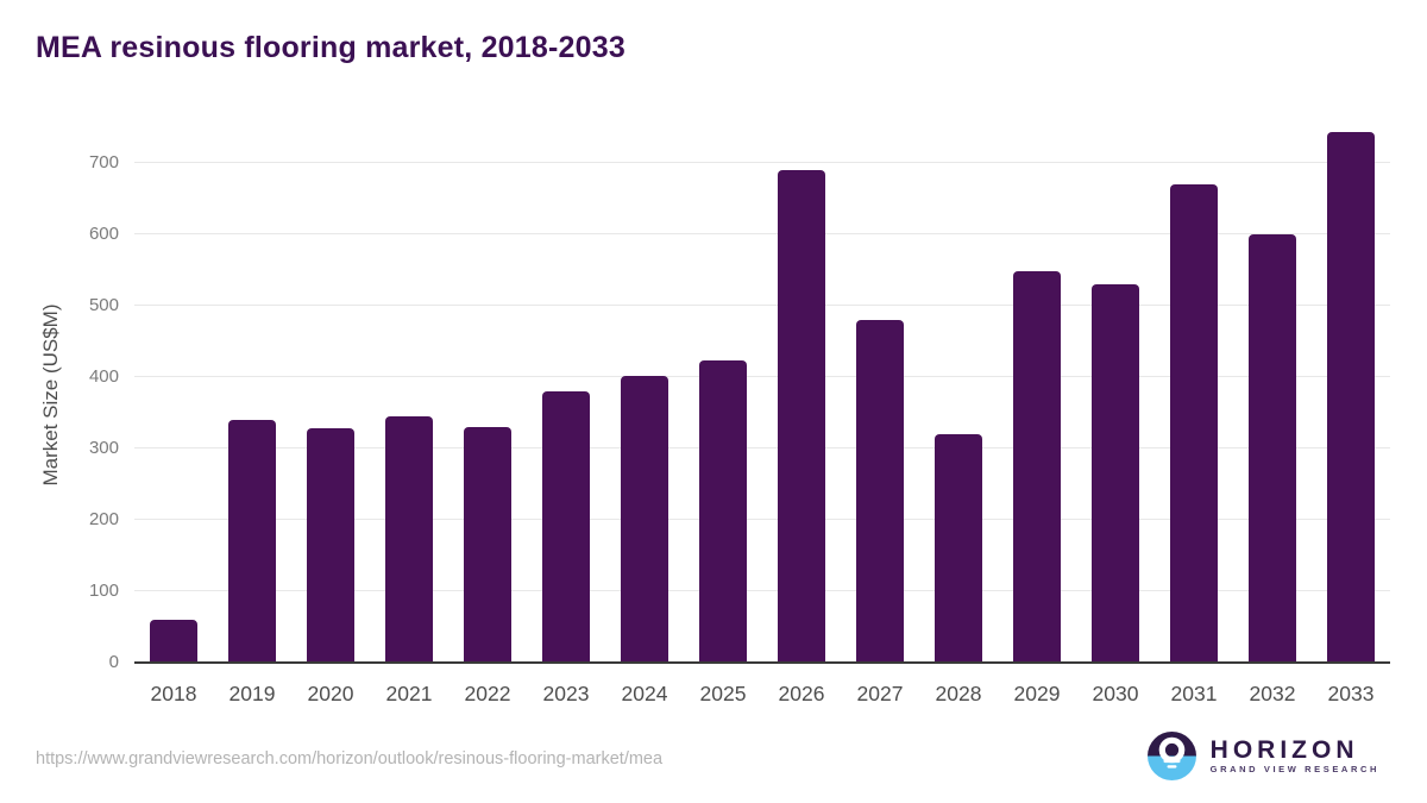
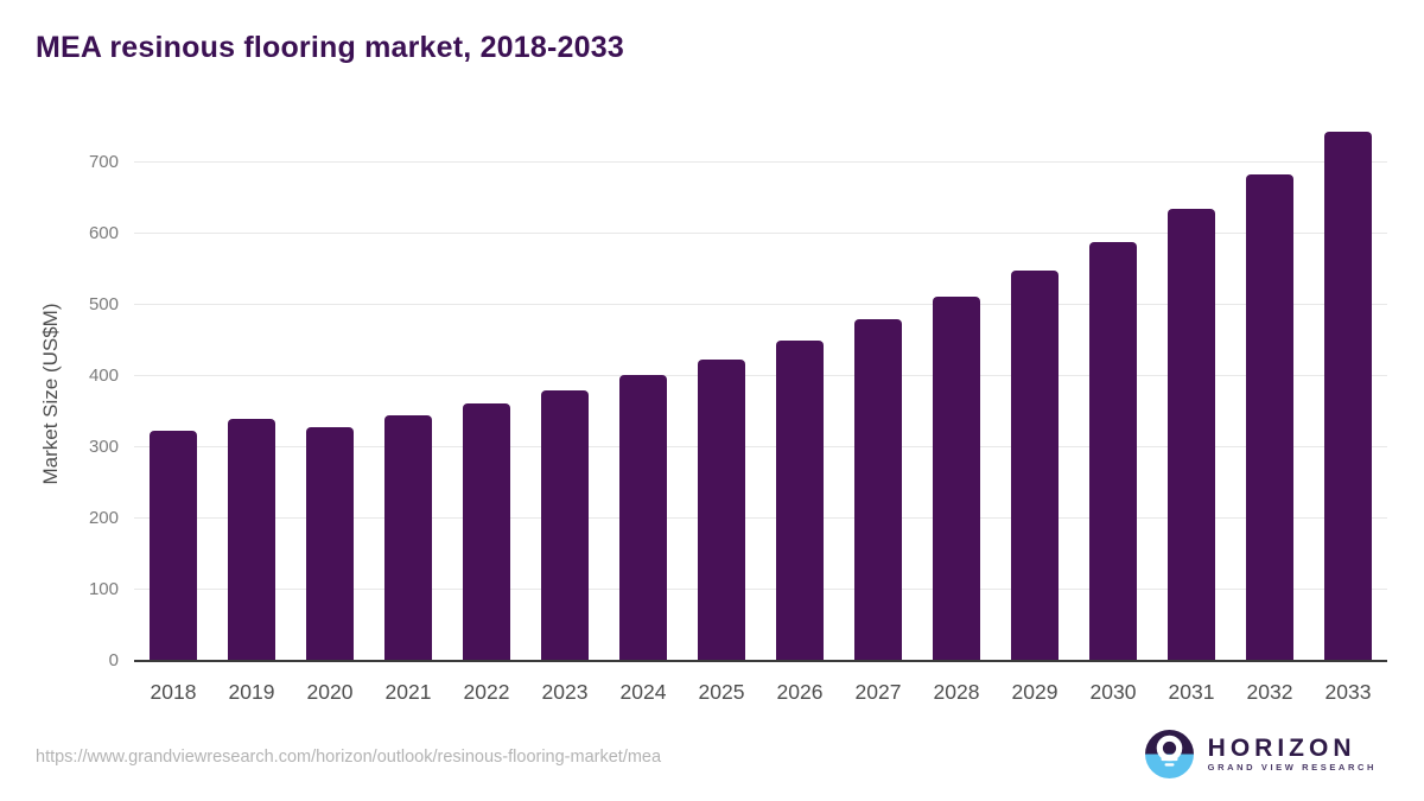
2018: 60 -> 320
2022: 330 -> 360
2026: 690 -> 450
2028: 320 -> 510
2030: 530 -> 590
2031: 670 -> 640
2032: 600 -> 680
